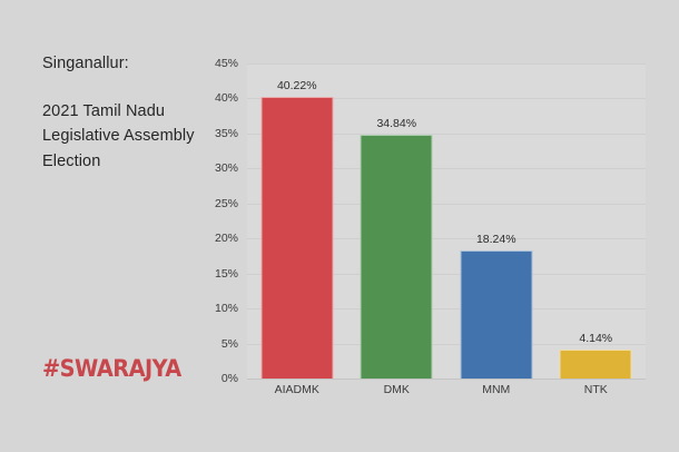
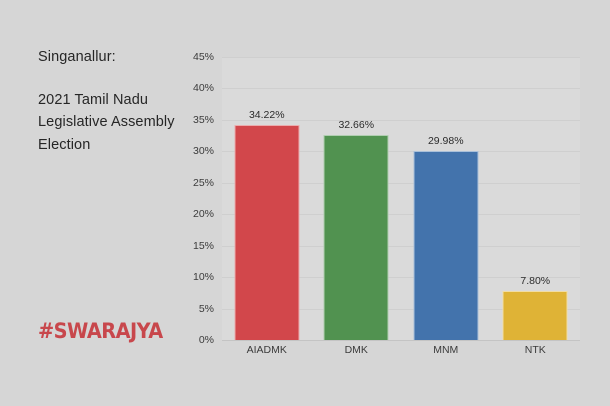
AIADMK: 40.22% -> 34.22%
DMK: 34.84% -> 32.66%
MNM: 18.24% -> 29.98%
NTK: 4.14% -> 7.80%
